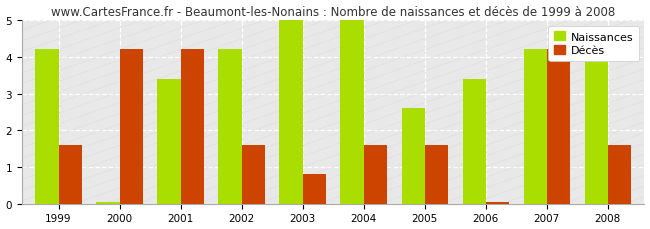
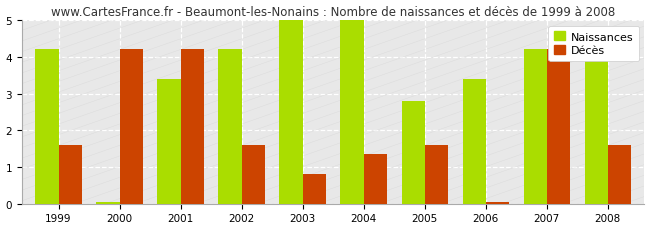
Décès/2004: 1.60 -> 1.35
Naissances/2005: 2.60 -> 2.80
